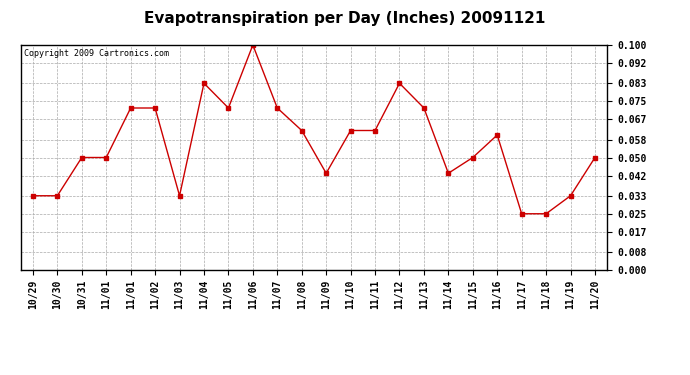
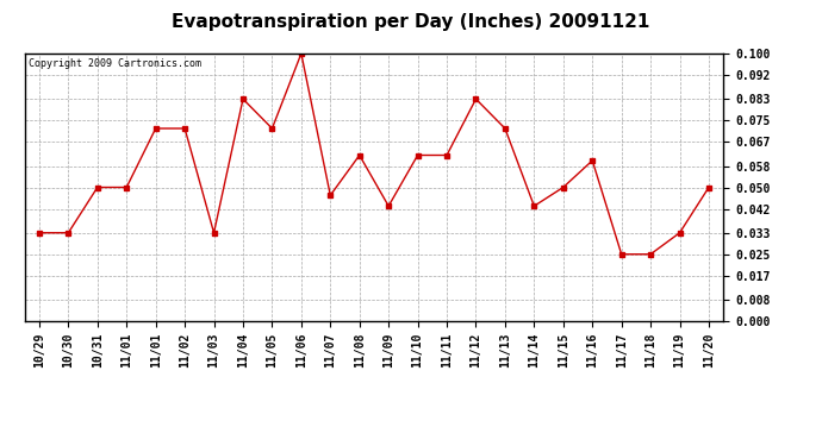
11/07: 0.072 -> 0.047
